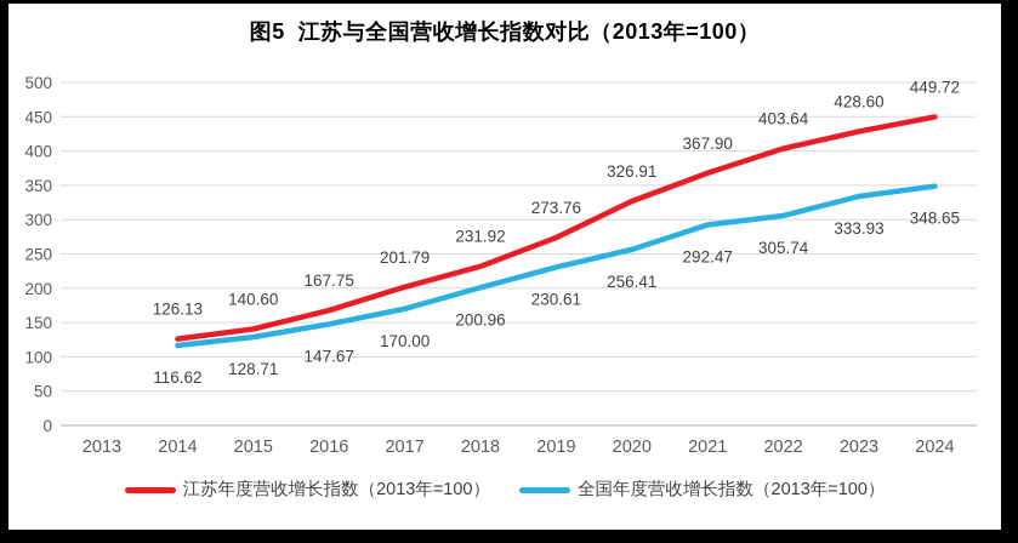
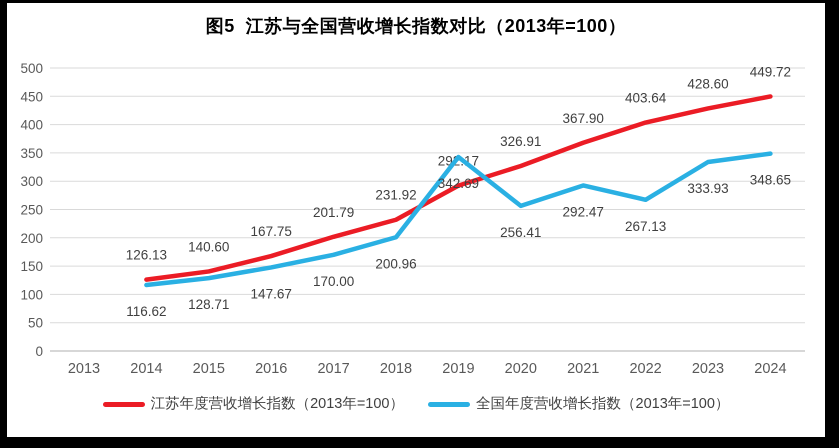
江苏年度营收增长指数（2013年=100）/2019: 273.76 -> 292.17
全国年度营收增长指数（2013年=100）/2019: 230.61 -> 342.69
全国年度营收增长指数（2013年=100）/2022: 305.74 -> 267.13
